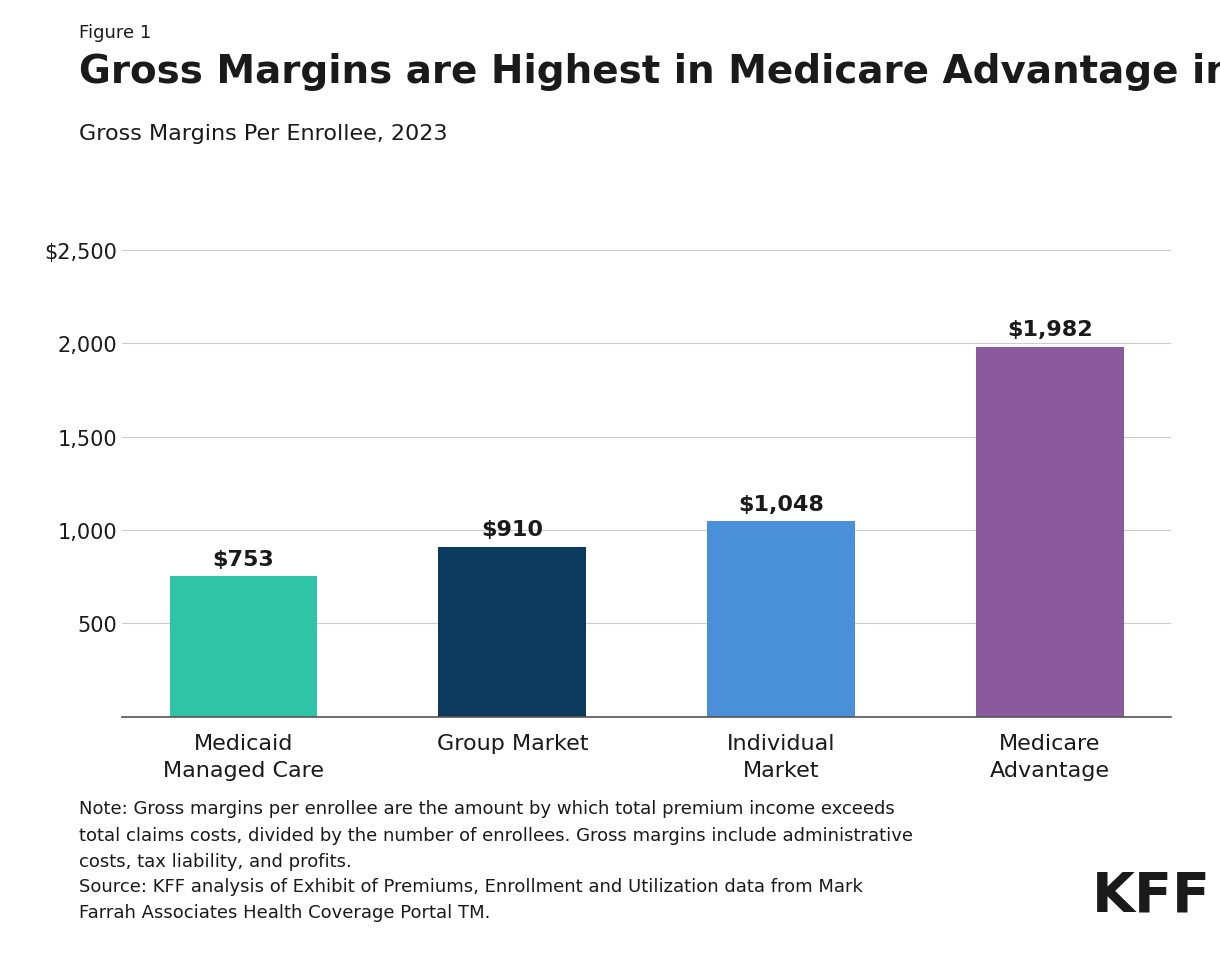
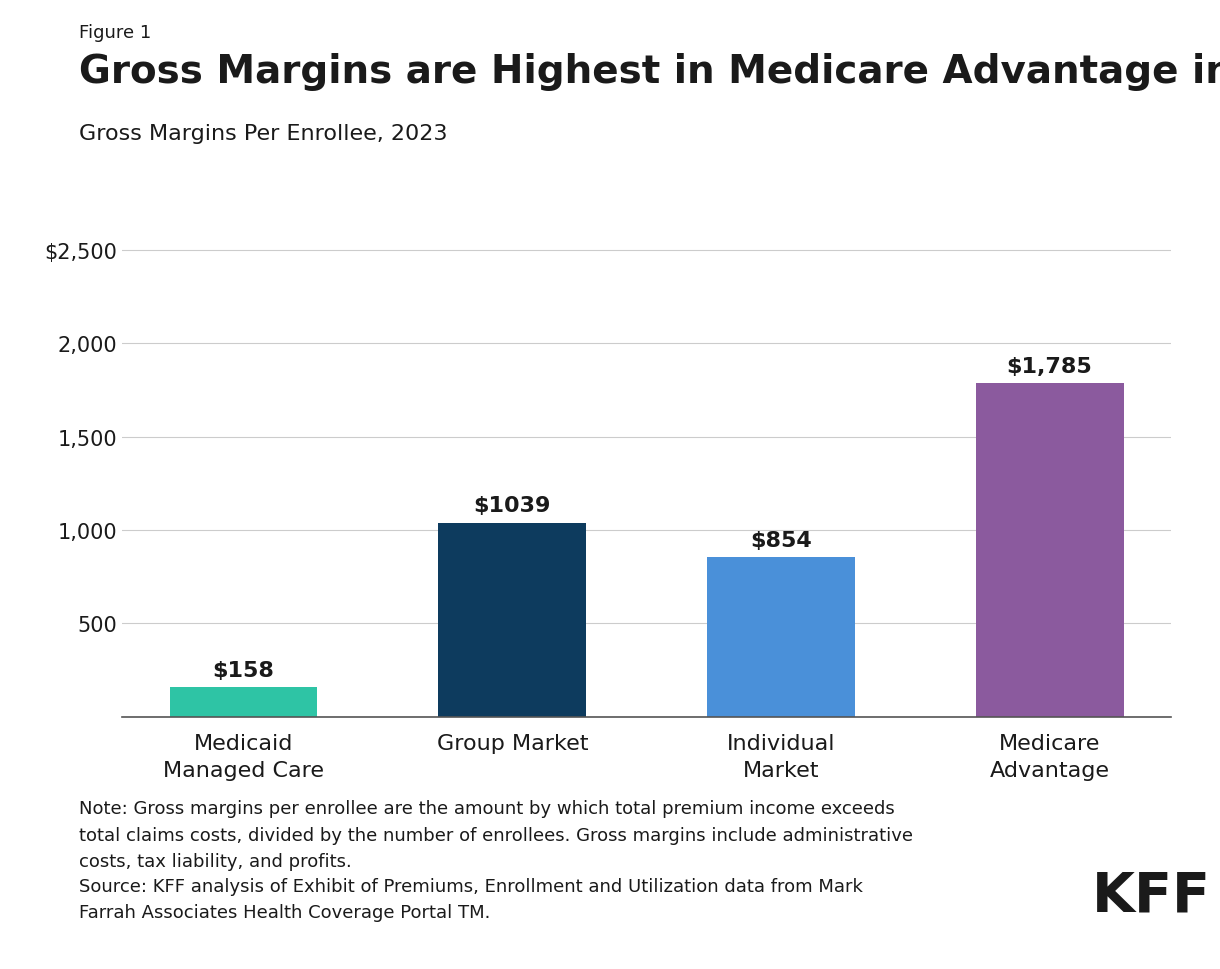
Medicaid Managed Care: $753 -> $158
Group Market: $910 -> $1039
Individual Market: $1,048 -> $854
Medicare Advantage: $1,982 -> $1,785
